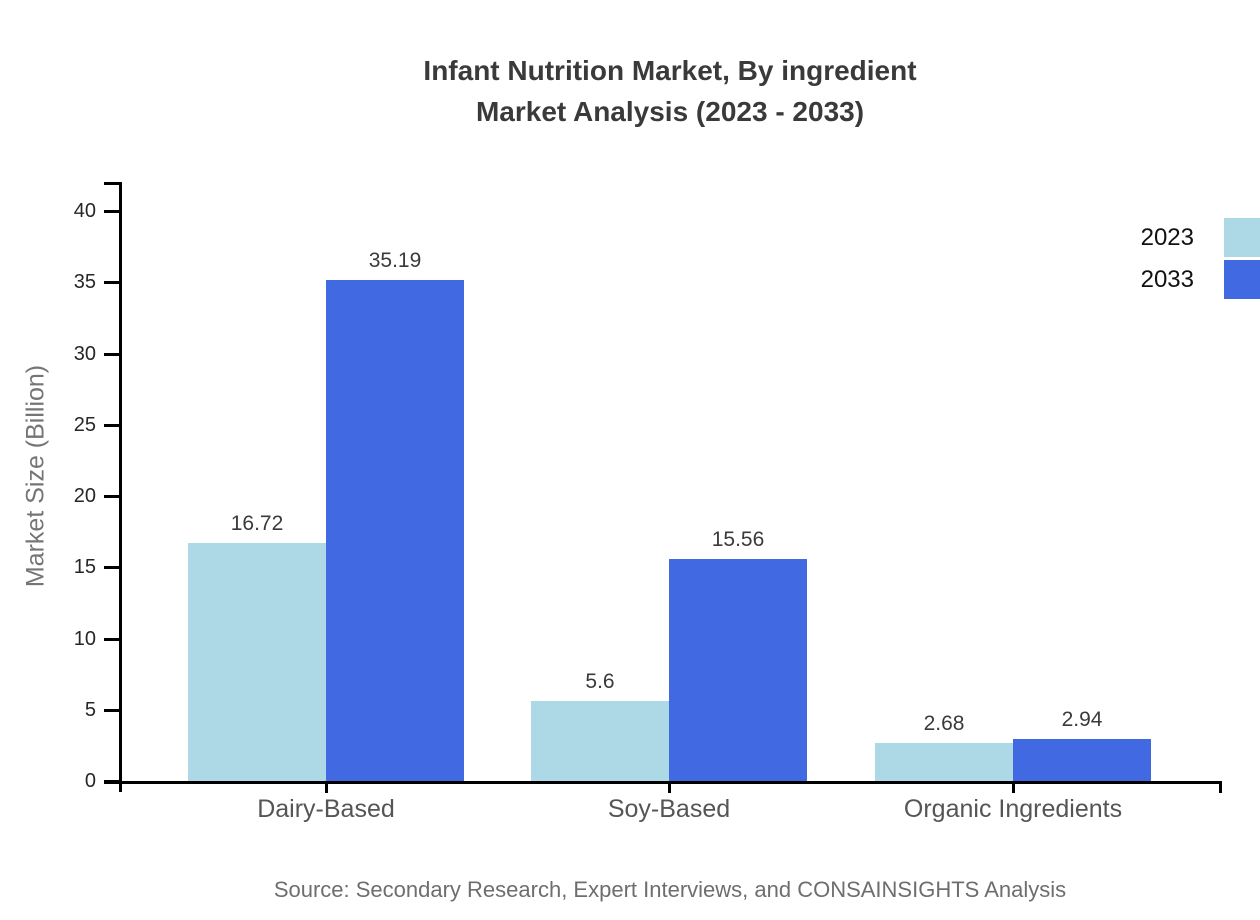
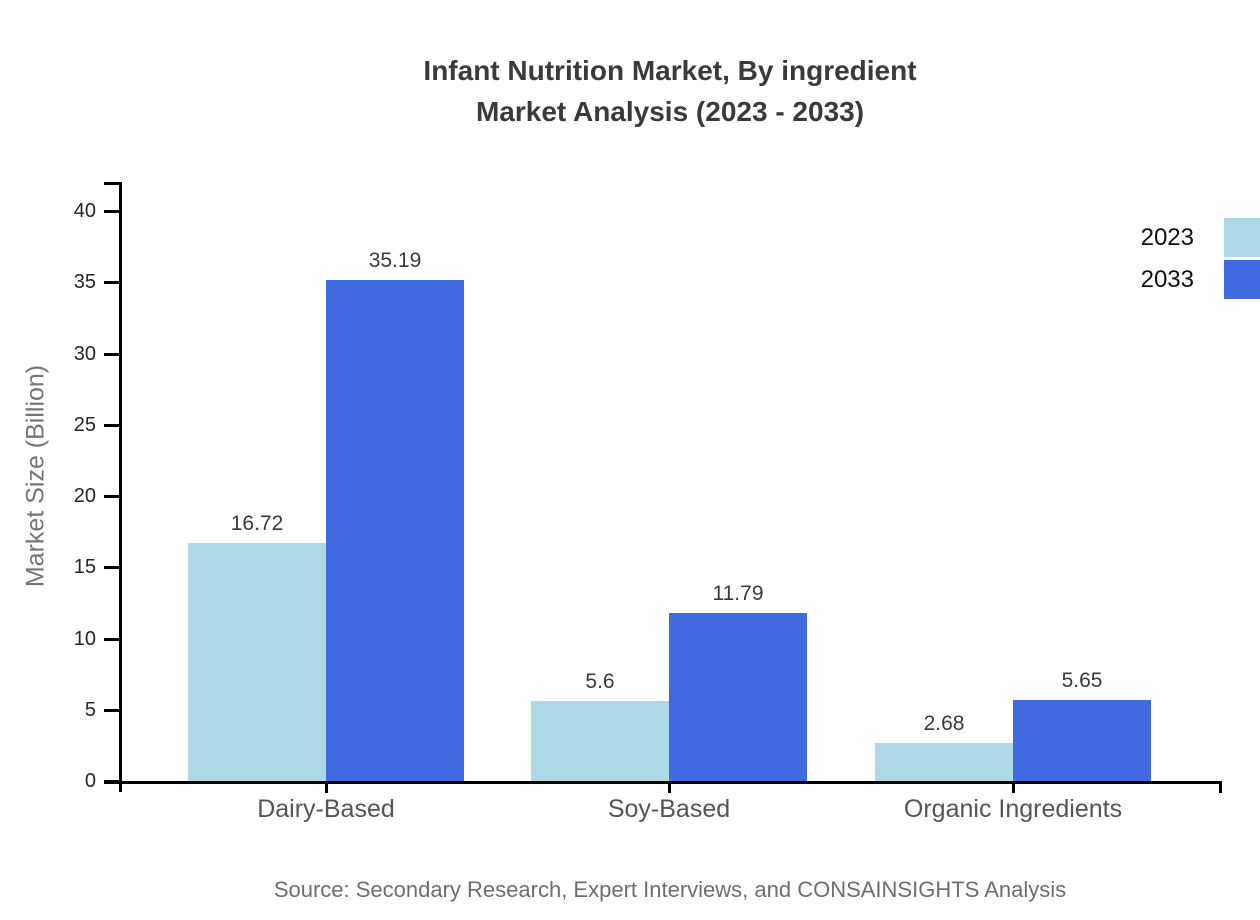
2033/Soy-Based: 15.56 -> 11.79
2033/Organic Ingredients: 2.94 -> 5.65
